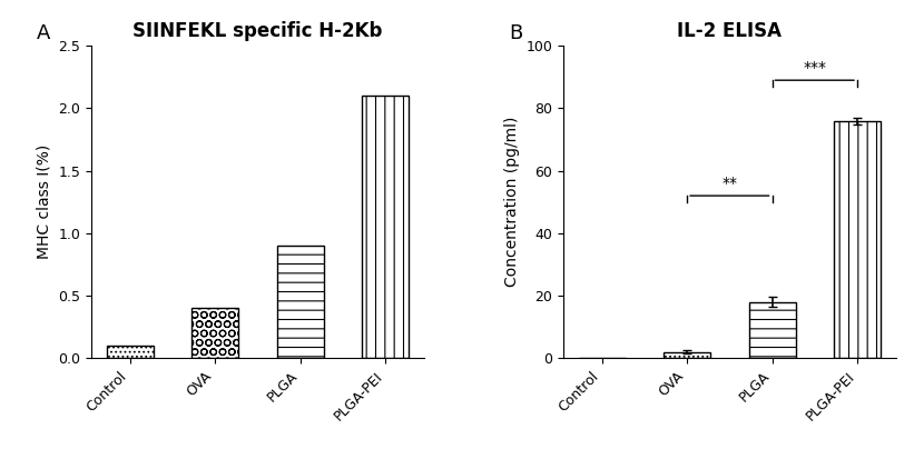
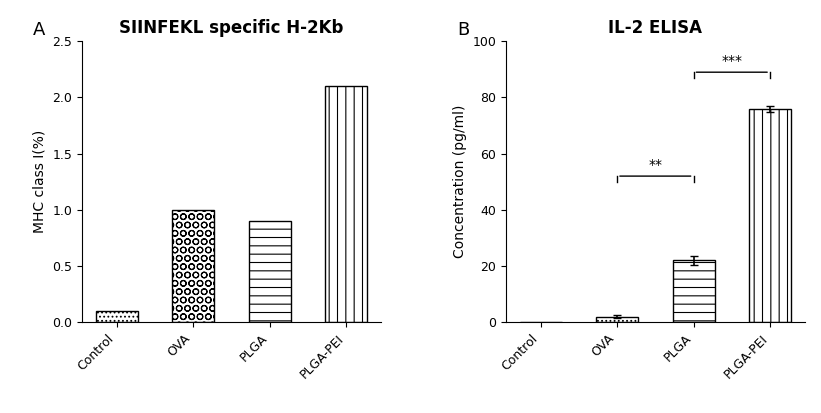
SIINFEKL specific H-2Kb/OVA: 0.4 -> 1.0
IL-2 ELISA/PLGA: 18 -> 22
